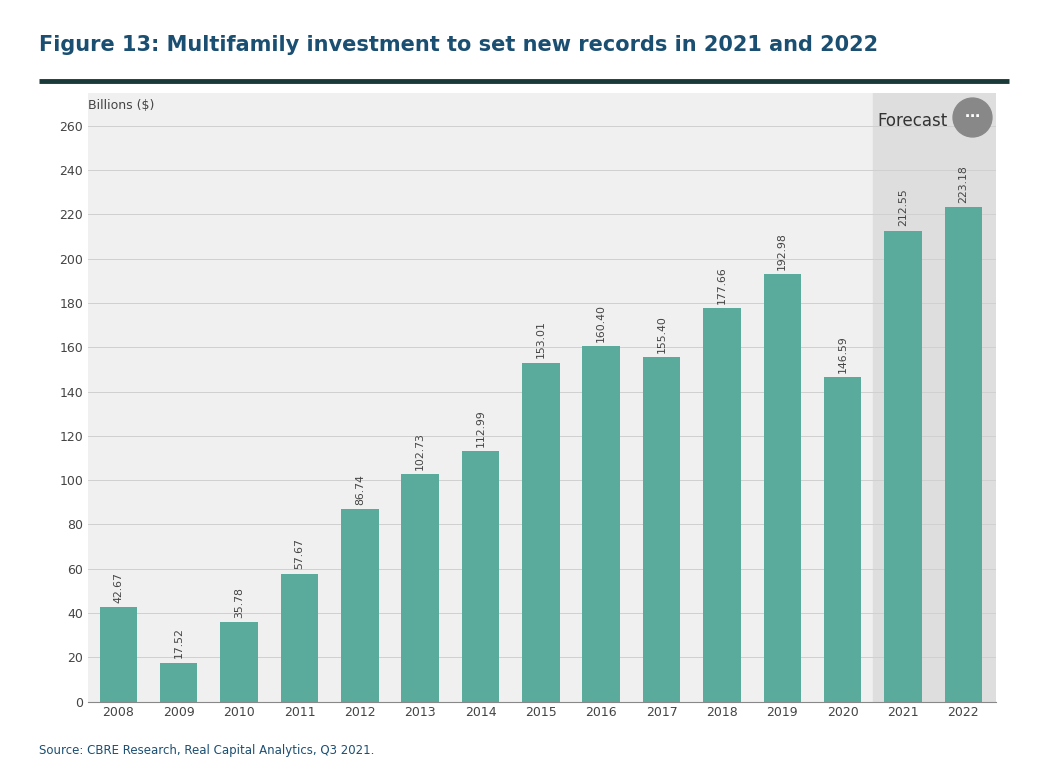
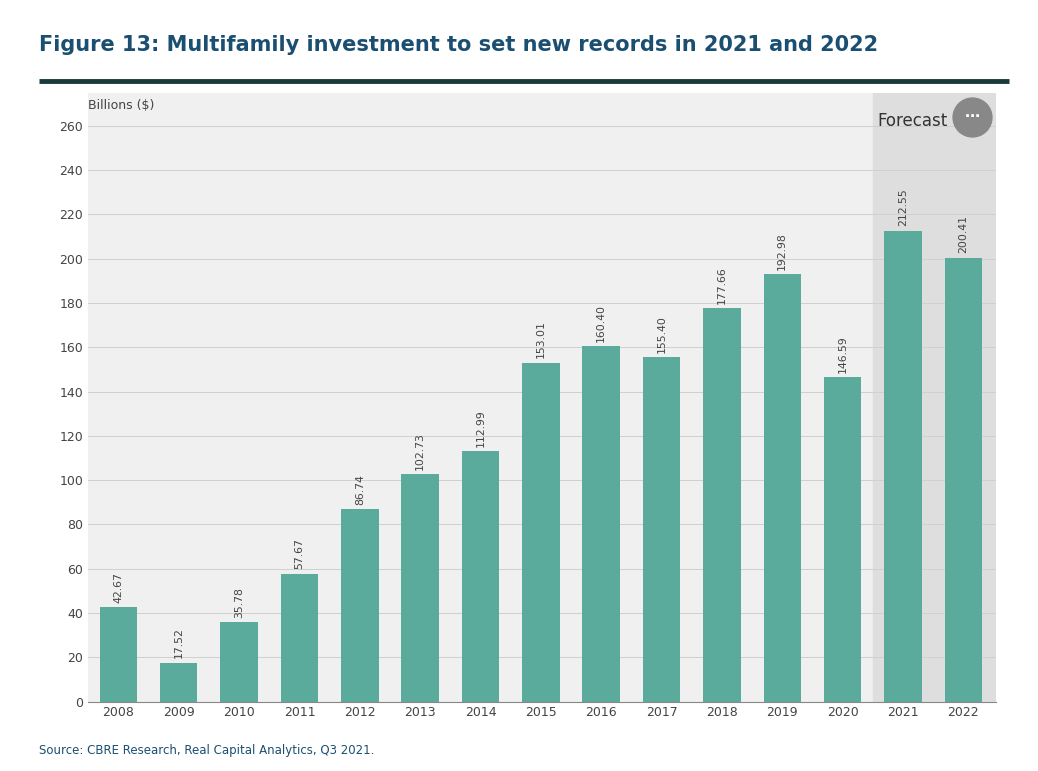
2022: 223.18 -> 200.41
